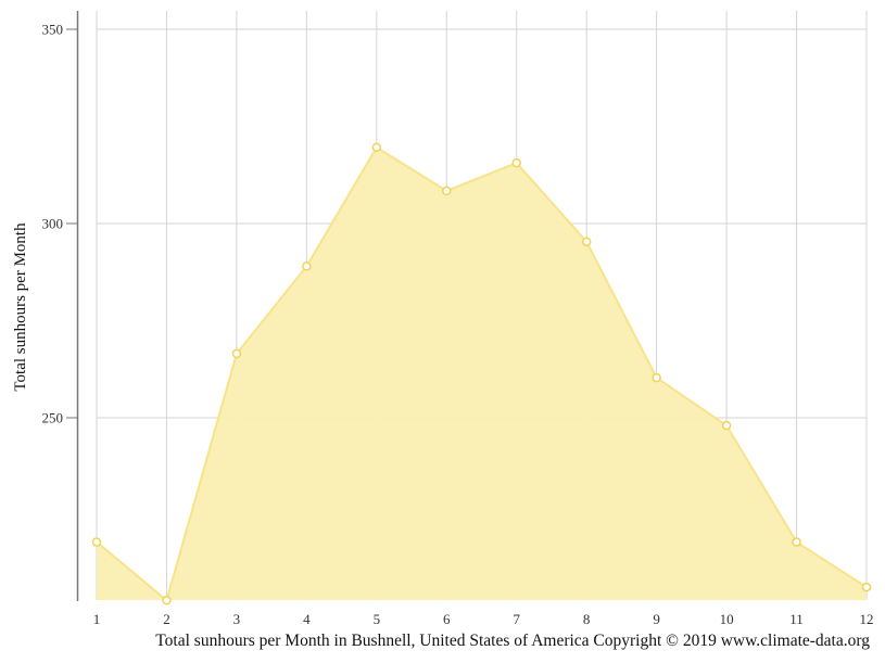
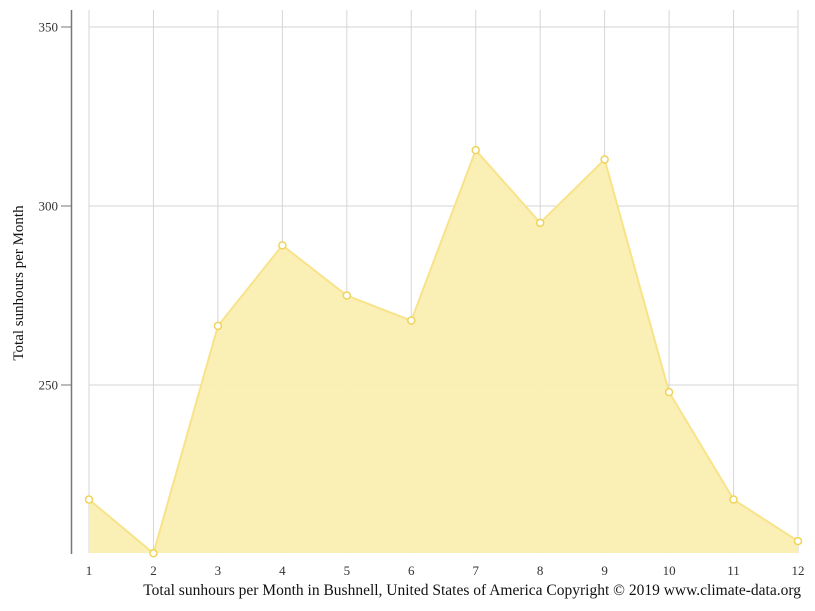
5: 320 -> 275
6: 308 -> 268
9: 260 -> 313
